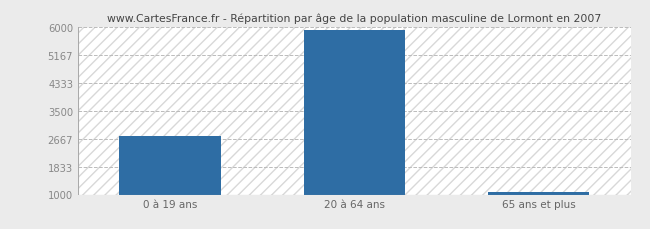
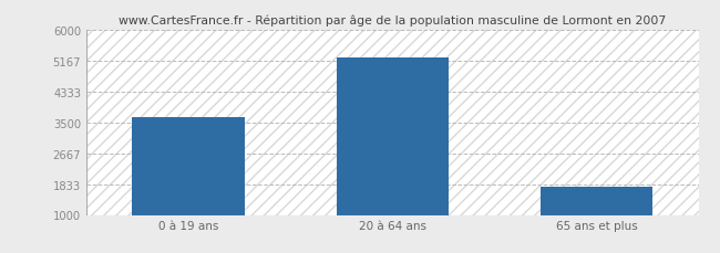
0 à 19 ans: 2730 -> 3650
20 à 64 ans: 5900 -> 5250
65 ans et plus: 1080 -> 1750
